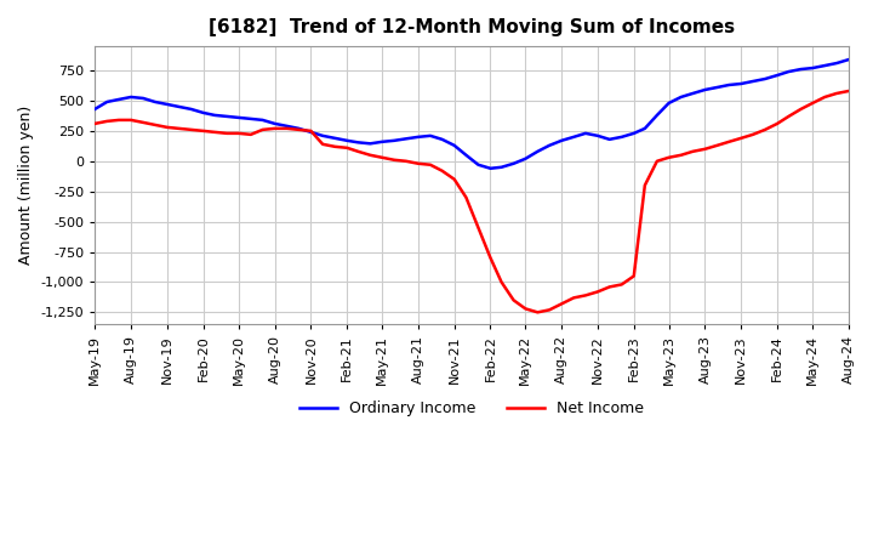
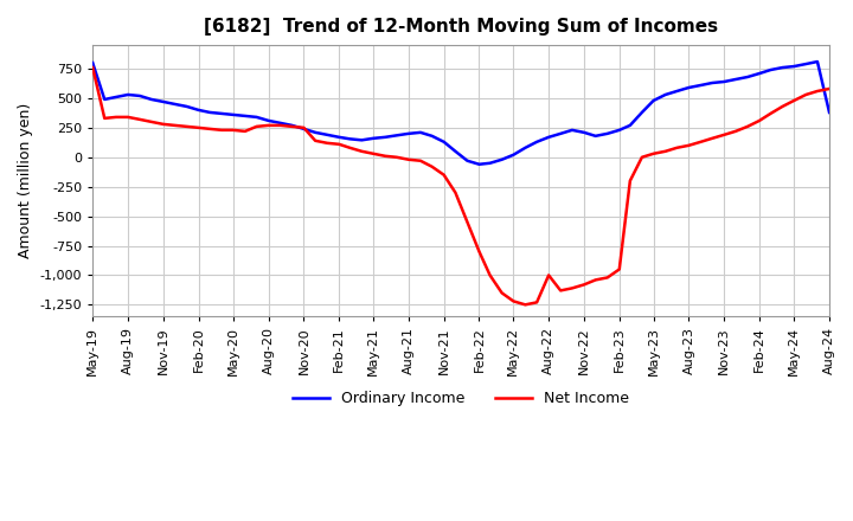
Ordinary Income/May-19: 430 -> 800
Net Income/May-19: 310 -> 760
Net Income/Aug-22: -1,180 -> -1,000
Ordinary Income/Aug-24: 840 -> 380
